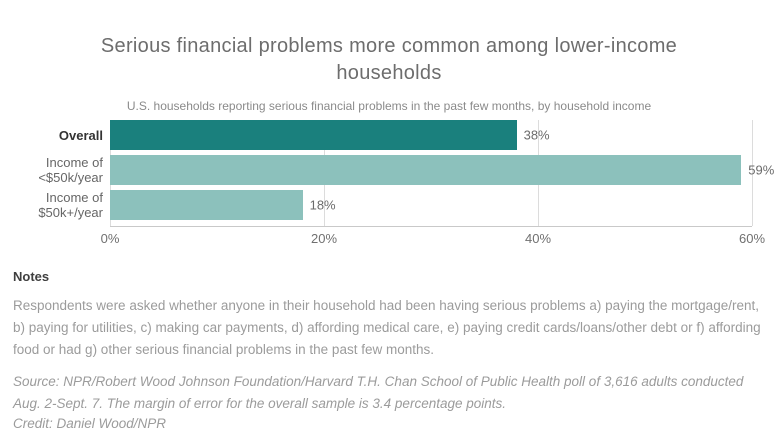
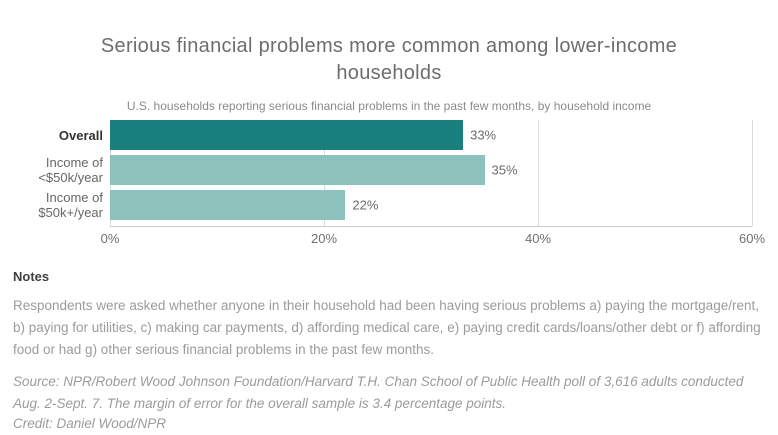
Overall: 38% -> 33%
Income of <$50k/year: 59% -> 35%
Income of $50k+/year: 18% -> 22%
